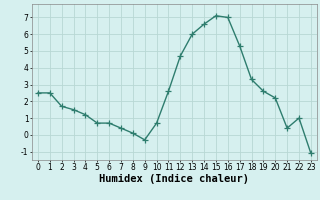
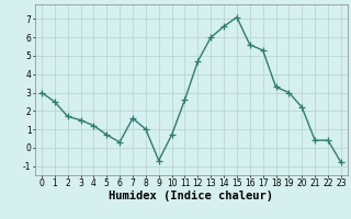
0: 2.5 -> 3.0
6: 0.7 -> 0.3
7: 0.4 -> 1.6
8: 0.1 -> 1.0
9: -0.3 -> -0.7
16: 7.0 -> 5.6
19: 2.6 -> 3.0
22: 1.0 -> 0.4
23: -1.1 -> -0.8
